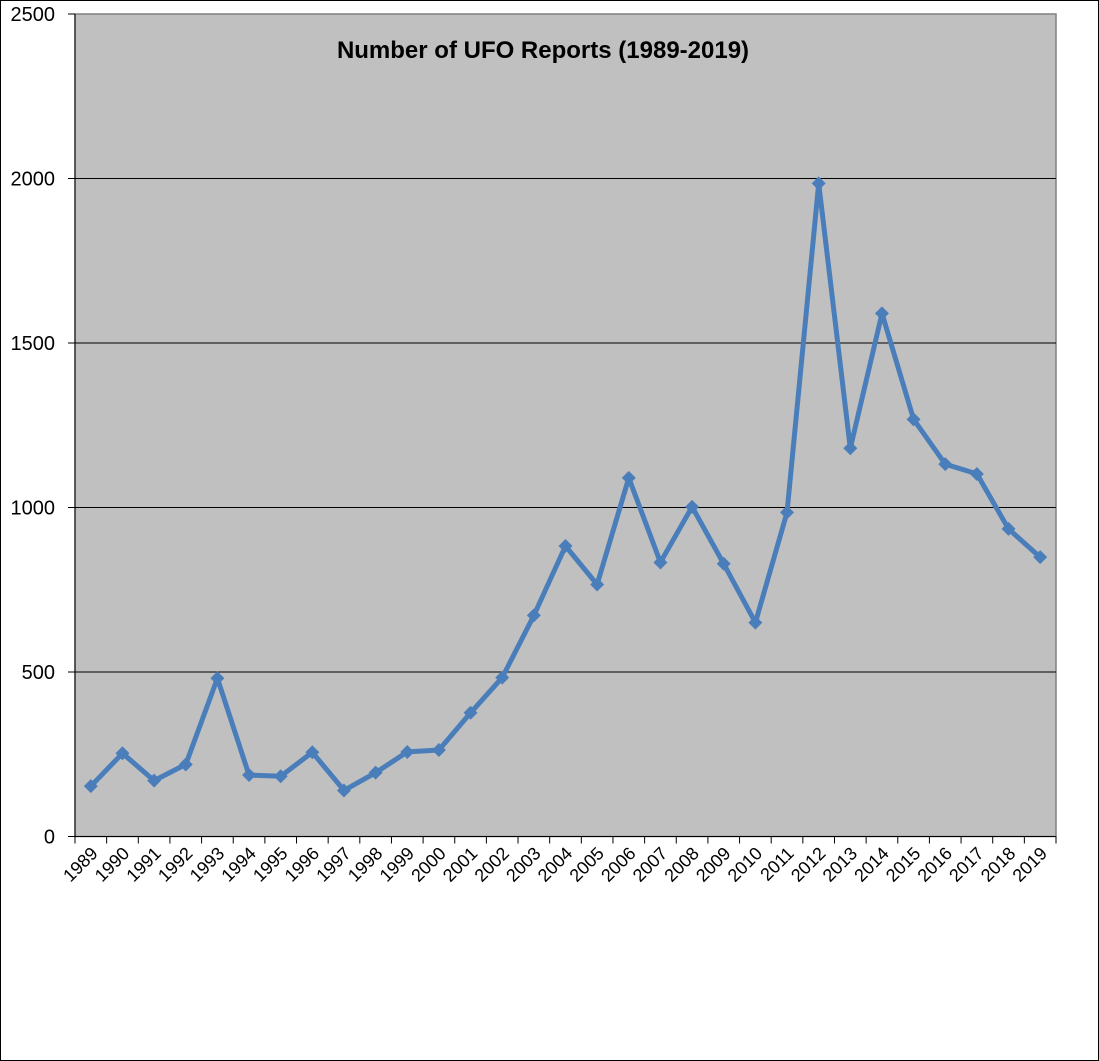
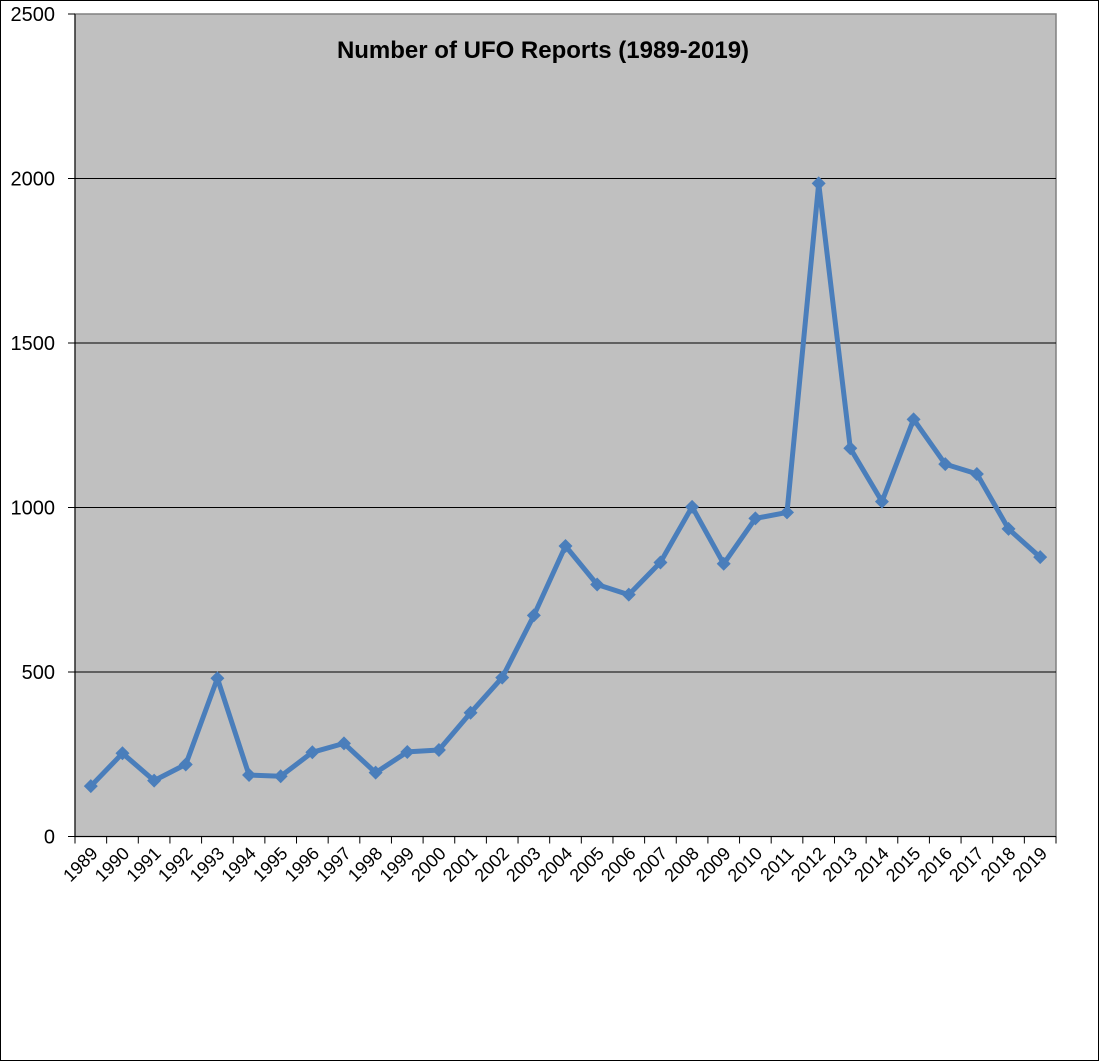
1997: 140 -> 280
2006: 1090 -> 740
2010: 650 -> 970
2014: 1590 -> 1020
